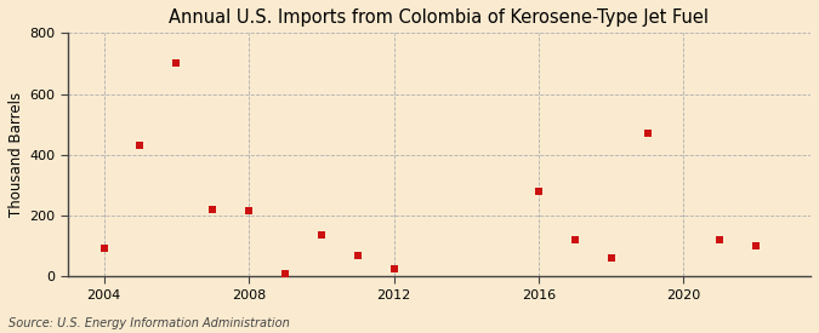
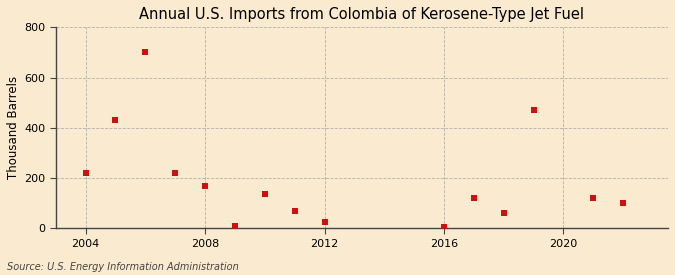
2004: 95 -> 220
2008: 215 -> 170
2016: 280 -> 5
